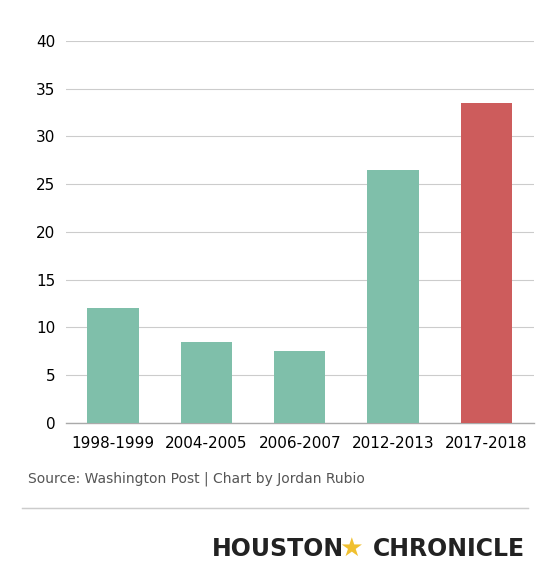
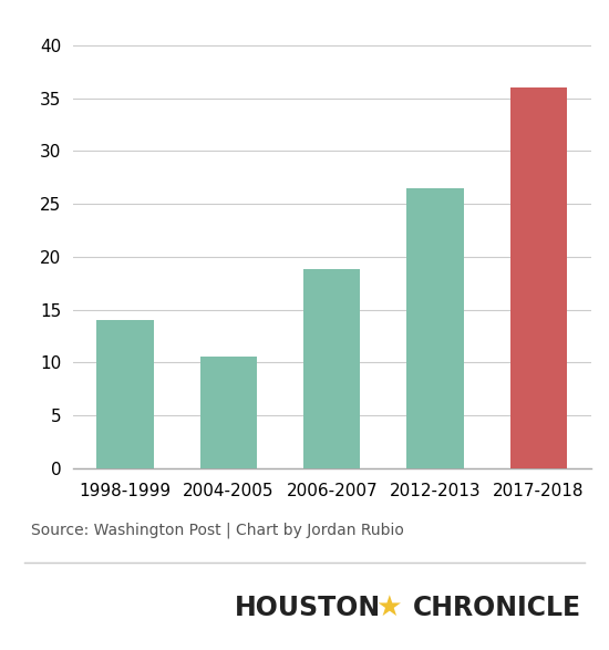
1998-1999: 12.0 -> 14.0
2004-2005: 8.5 -> 10.6
2006-2007: 7.5 -> 18.8
2017-2018: 33.5 -> 36.0
